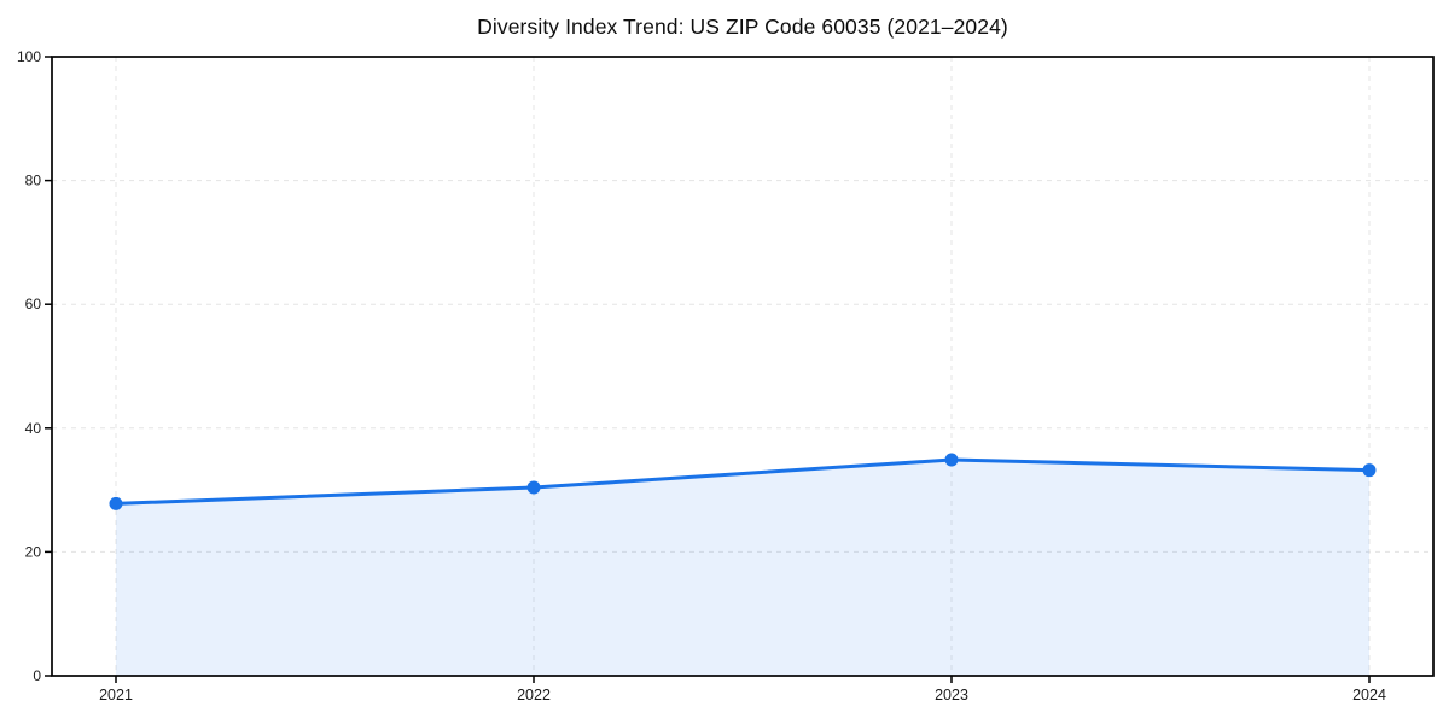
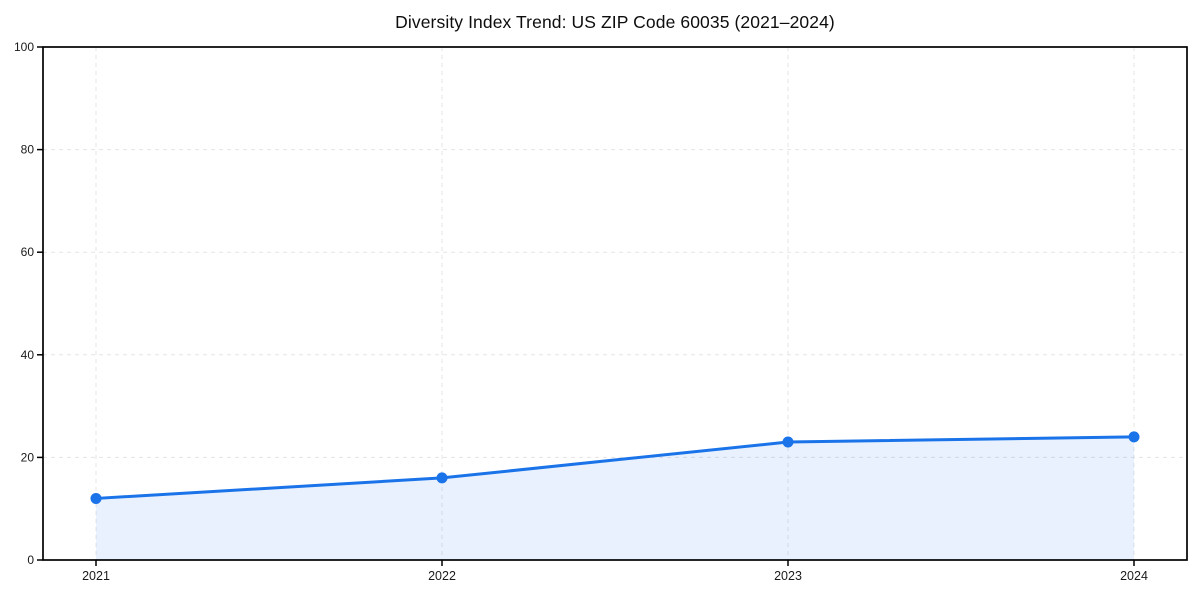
2021: 28 -> 12
2022: 30 -> 16
2023: 35 -> 23
2024: 33 -> 24
